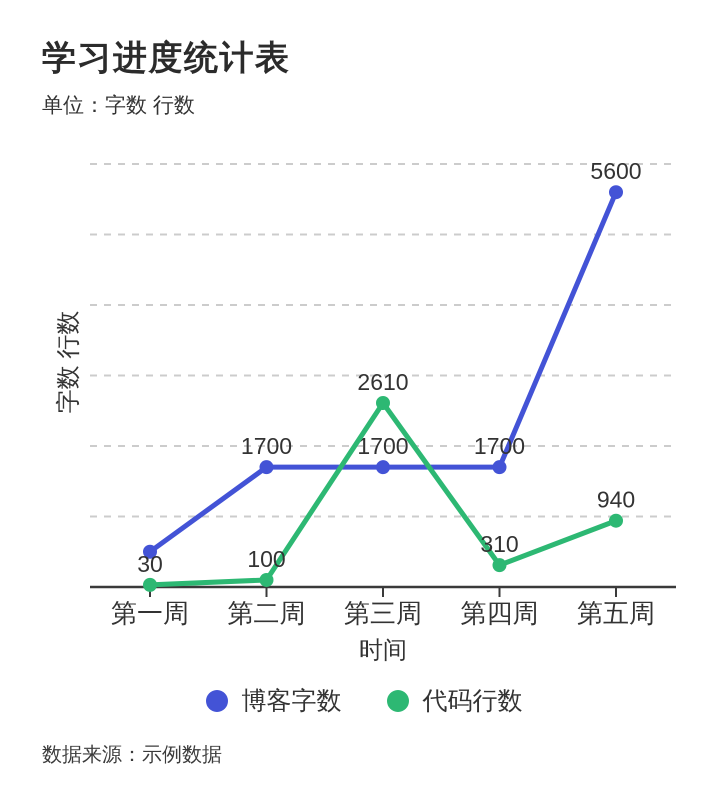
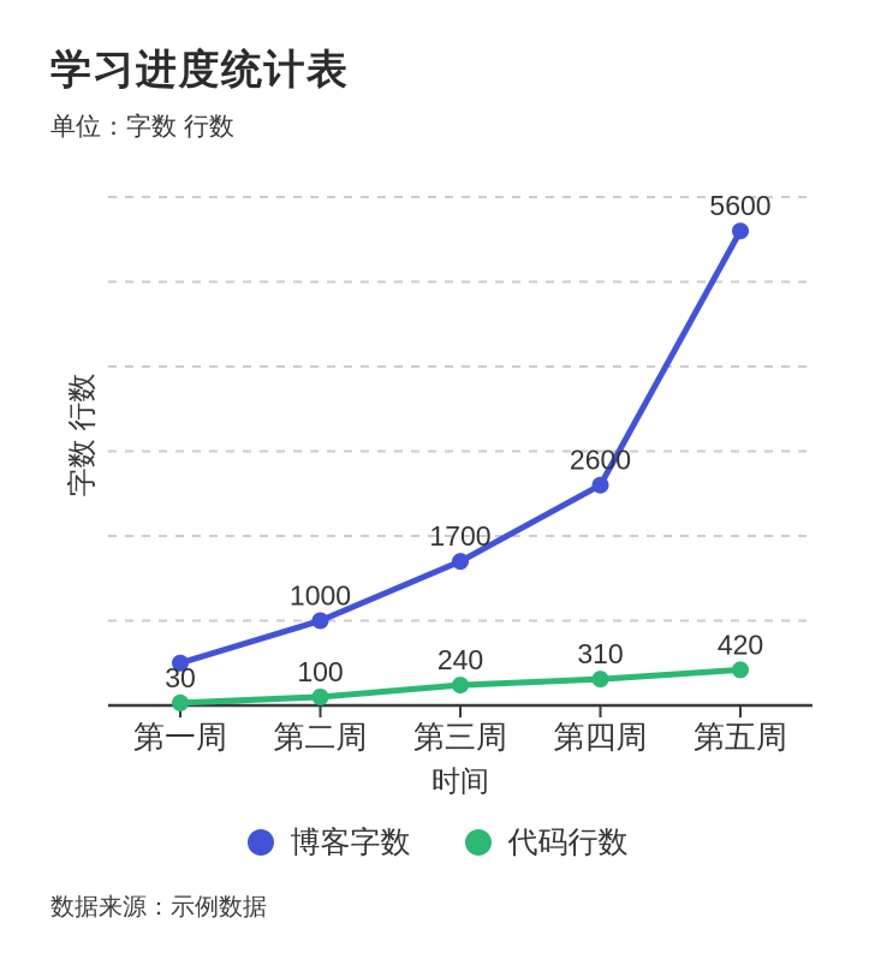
博客字数/第二周: 1700 -> 1000
代码行数/第三周: 2610 -> 240
博客字数/第四周: 1700 -> 2600
代码行数/第五周: 940 -> 420
